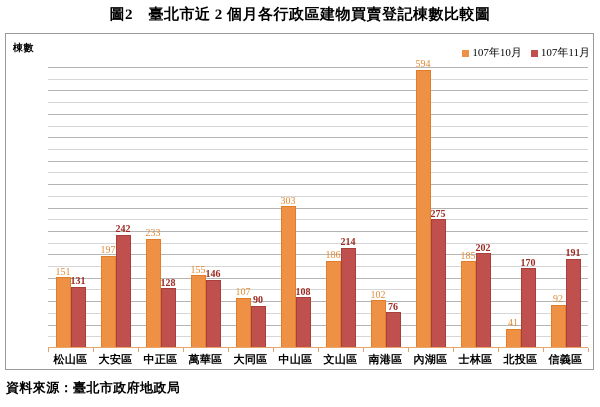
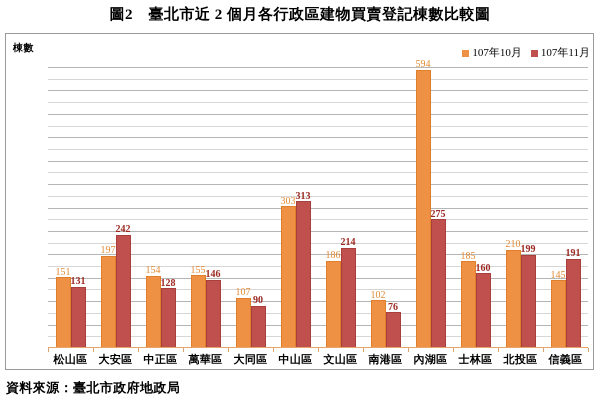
107年10月/中正區: 233 -> 154
107年11月/中山區: 108 -> 313
107年11月/士林區: 202 -> 160
107年10月/北投區: 41 -> 210
107年11月/北投區: 170 -> 199
107年10月/信義區: 92 -> 145
